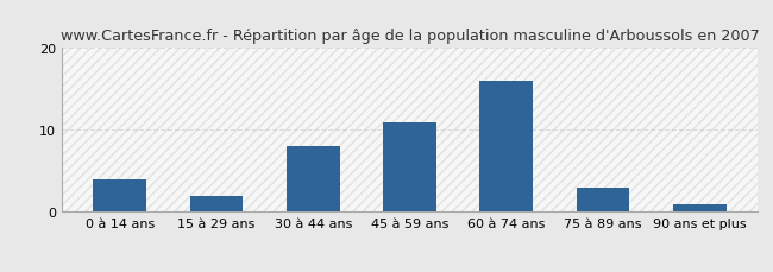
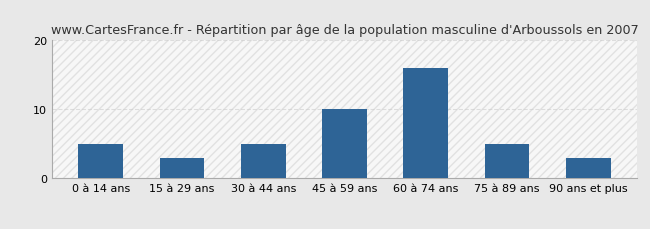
0 à 14 ans: 4 -> 5
15 à 29 ans: 2 -> 3
30 à 44 ans: 8 -> 5
45 à 59 ans: 11 -> 10
75 à 89 ans: 3 -> 5
90 ans et plus: 1 -> 3
